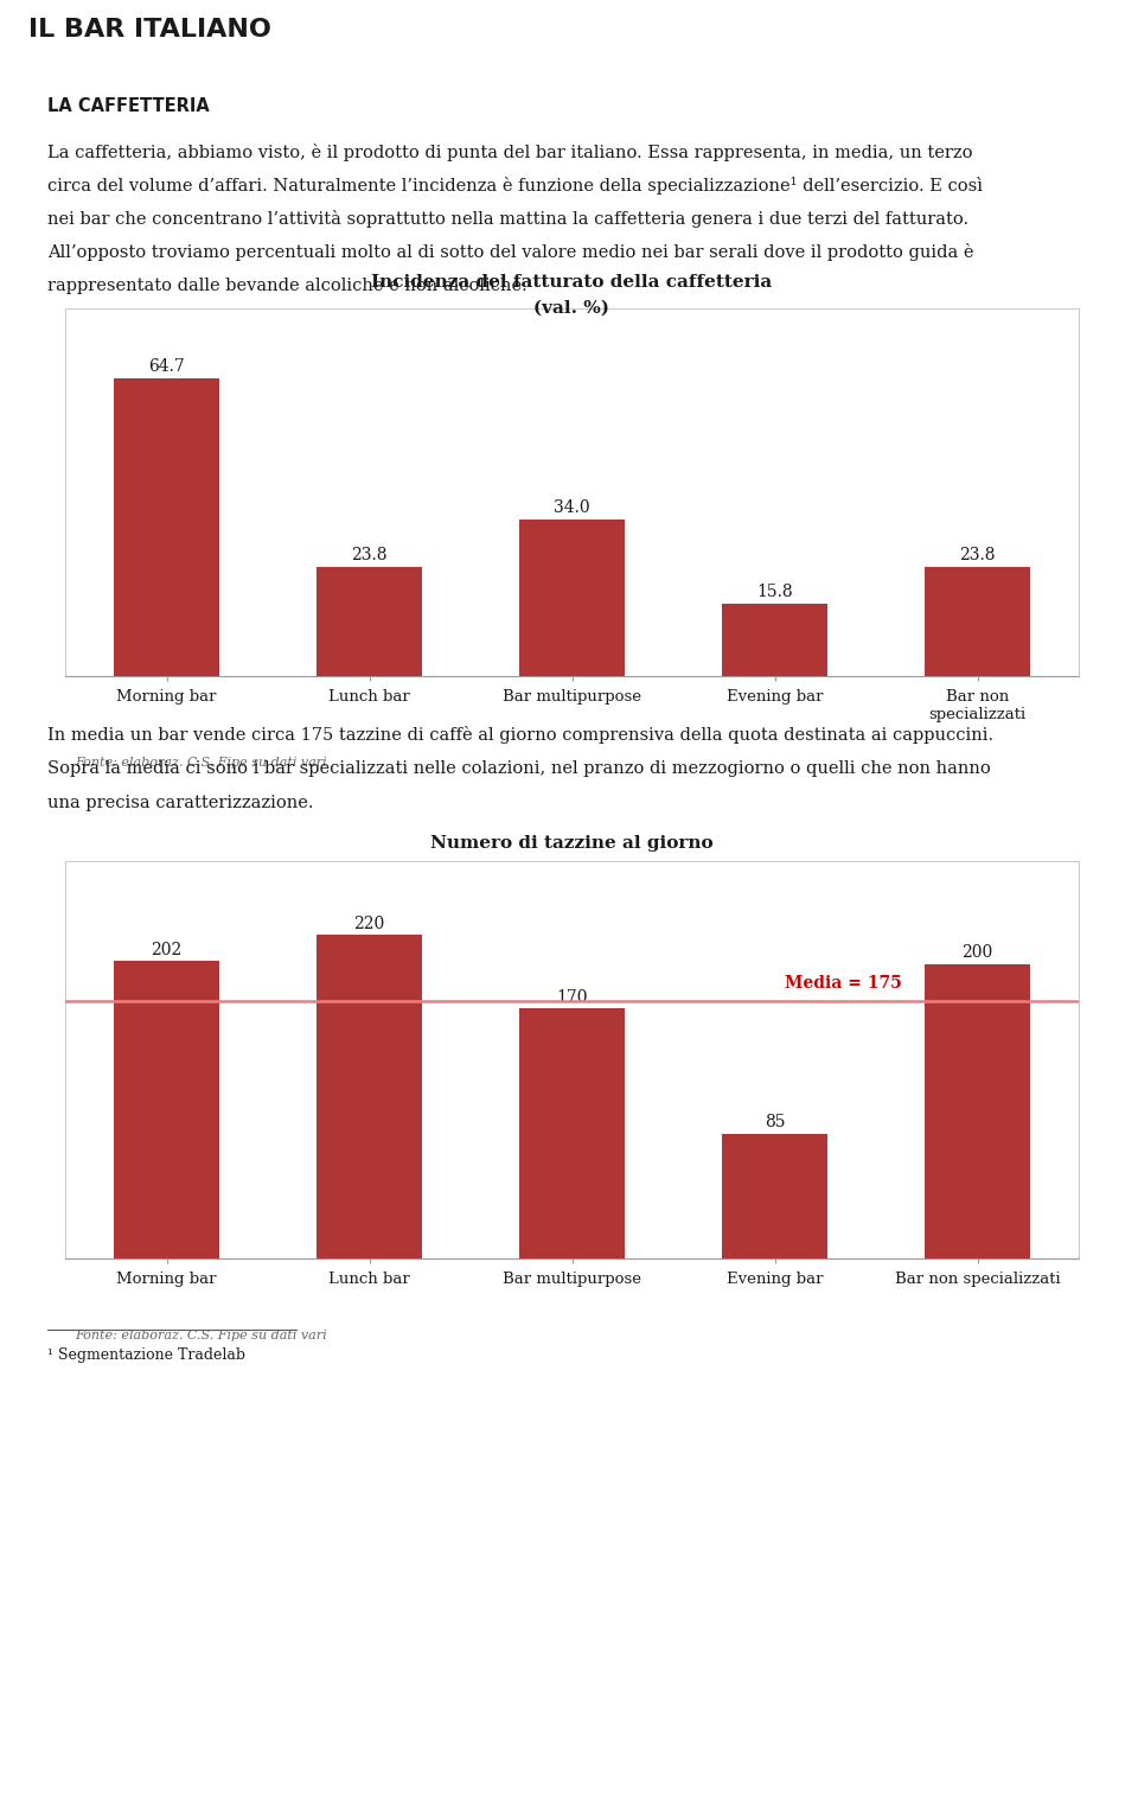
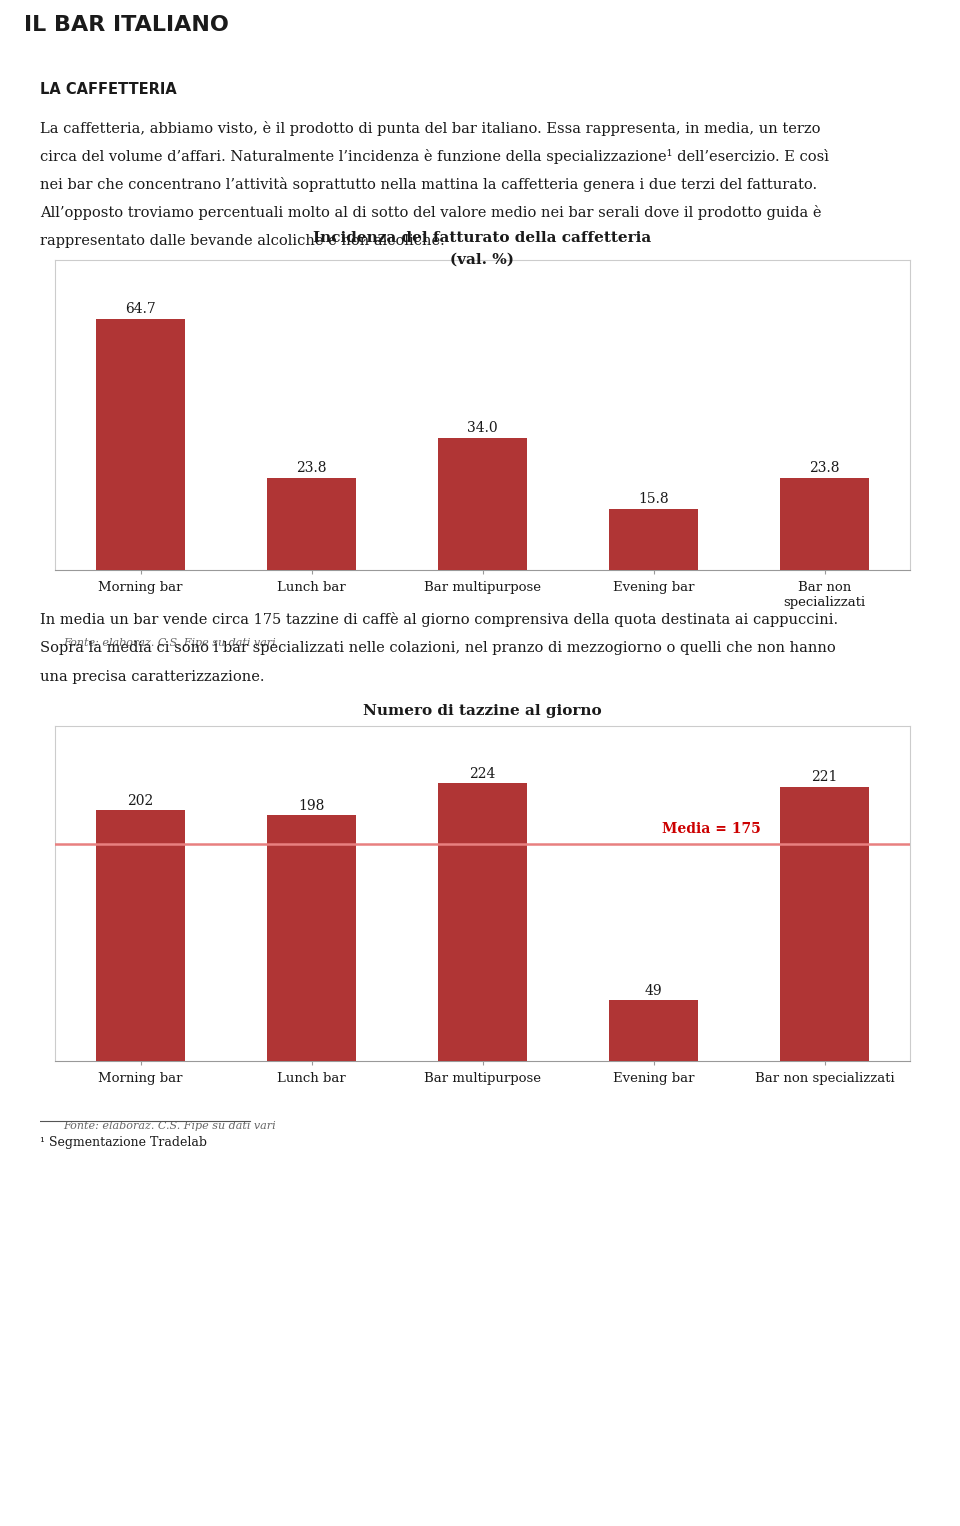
Numero di tazzine al giorno/Lunch bar: 220 -> 198
Numero di tazzine al giorno/Bar multipurpose: 170 -> 224
Numero di tazzine al giorno/Evening bar: 85 -> 49
Numero di tazzine al giorno/Bar non specializzati: 200 -> 221
